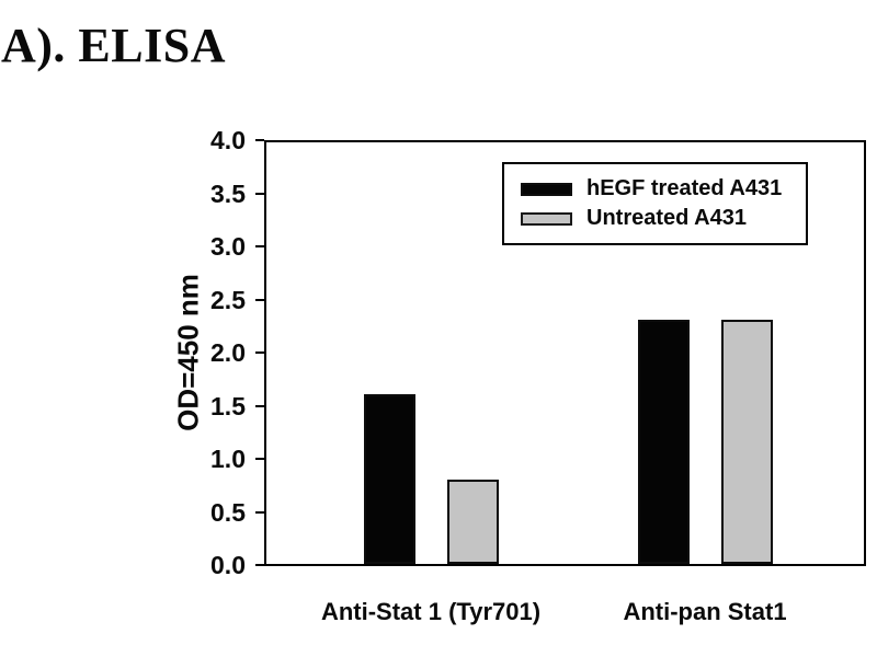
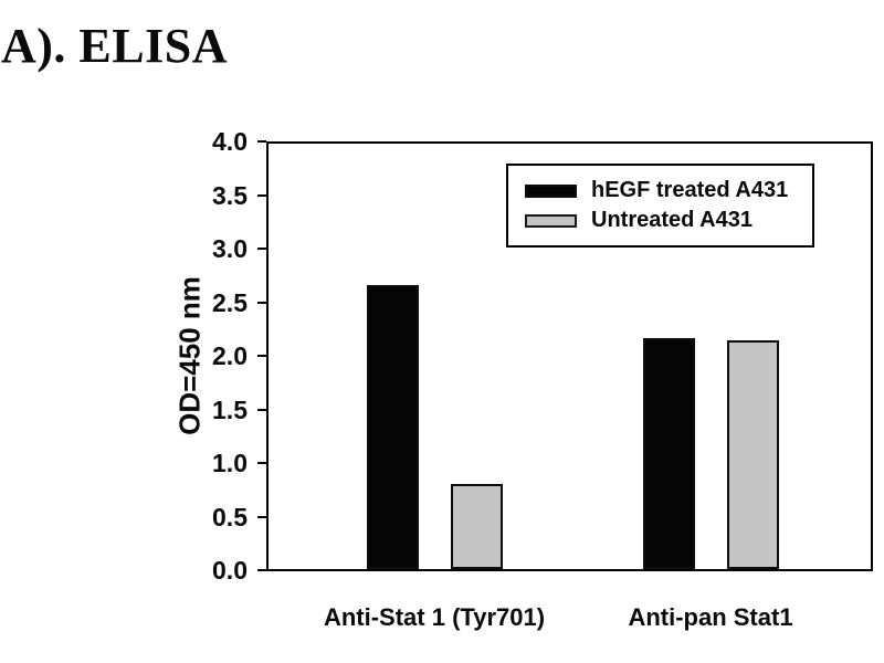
hEGF treated A431/Anti-Stat 1 (Tyr701): 1.6 -> 2.6
hEGF treated A431/Anti-pan Stat1: 2.3 -> 2.1
Untreated A431/Anti-pan Stat1: 2.3 -> 2.1
